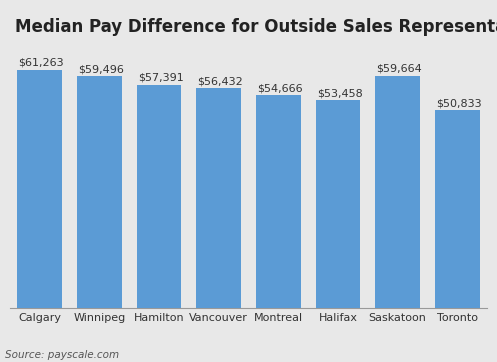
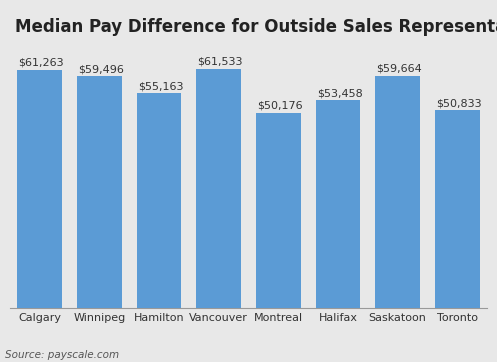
Hamilton: $57,391 -> $55,163
Vancouver: $56,432 -> $61,533
Montreal: $54,666 -> $50,176
